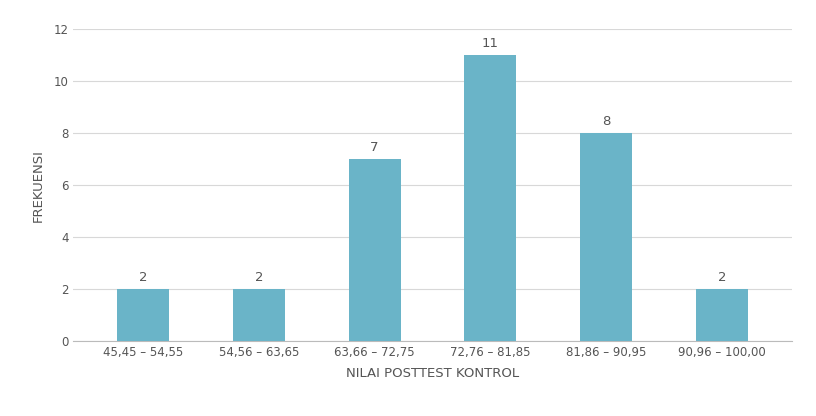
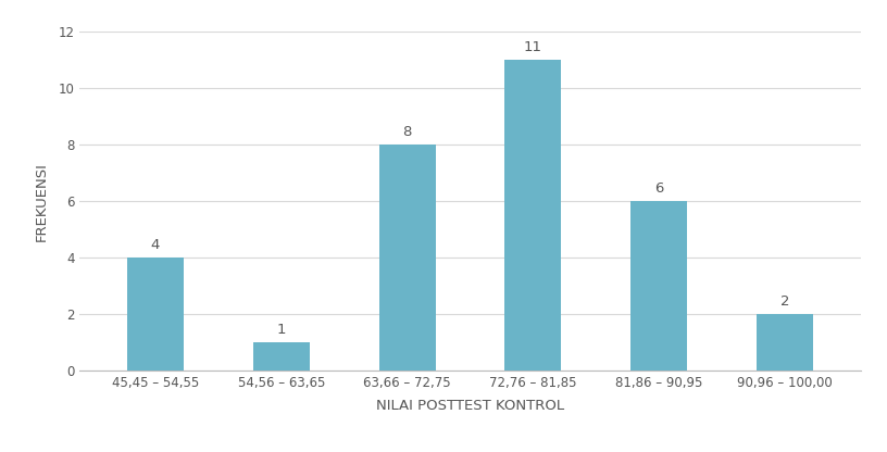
45,45 – 54,55: 2 -> 4
54,56 – 63,65: 2 -> 1
63,66 – 72,75: 7 -> 8
81,86 – 90,95: 8 -> 6
